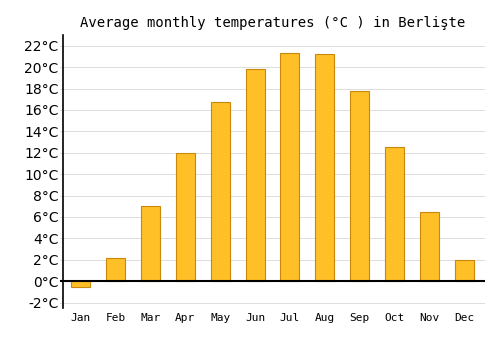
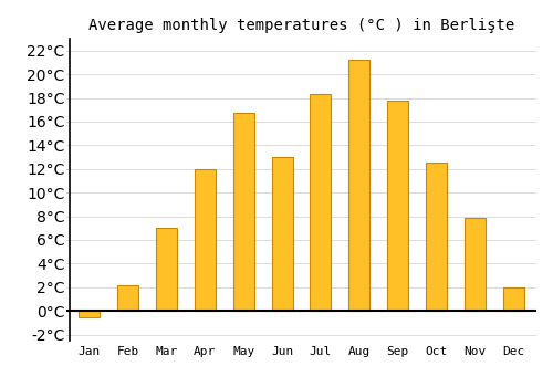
Jun: 19.8°C -> 13.0°C
Jul: 21.3°C -> 18.3°C
Nov: 6.5°C -> 7.9°C
